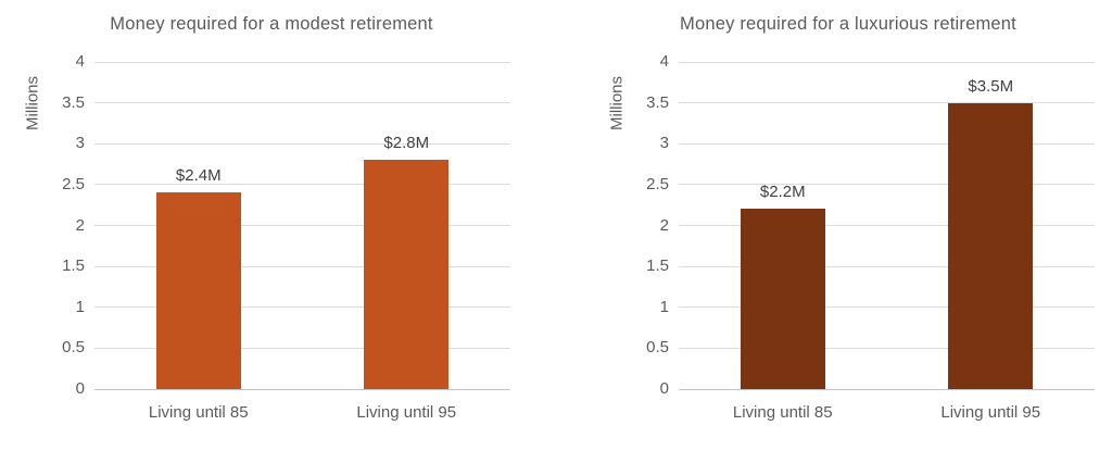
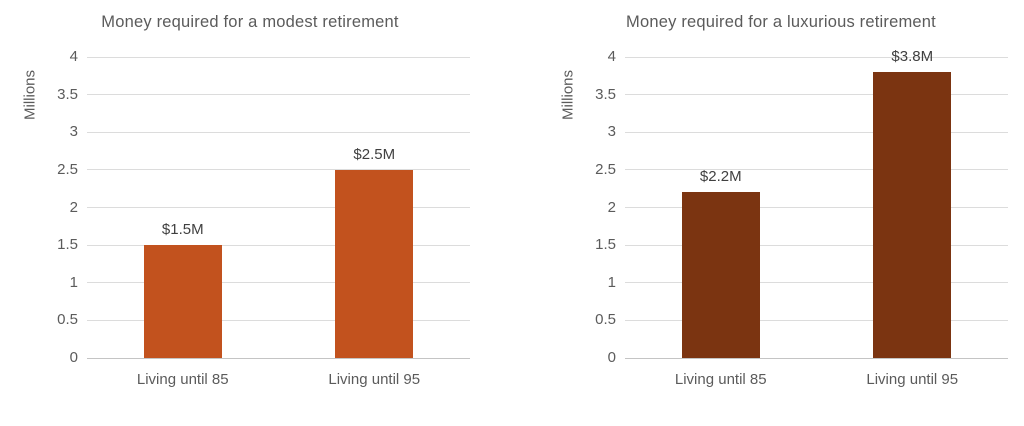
Money required for a modest retirement/Living until 85: $2.4M -> $1.5M
Money required for a modest retirement/Living until 95: $2.8M -> $2.5M
Money required for a luxurious retirement/Living until 95: $3.5M -> $3.8M
